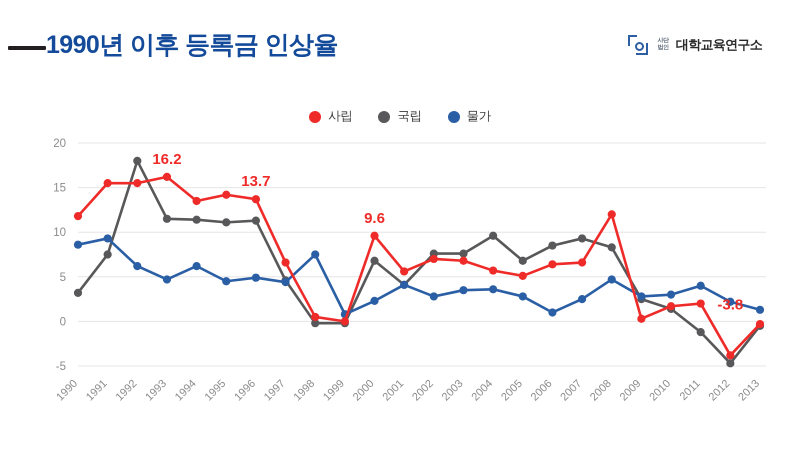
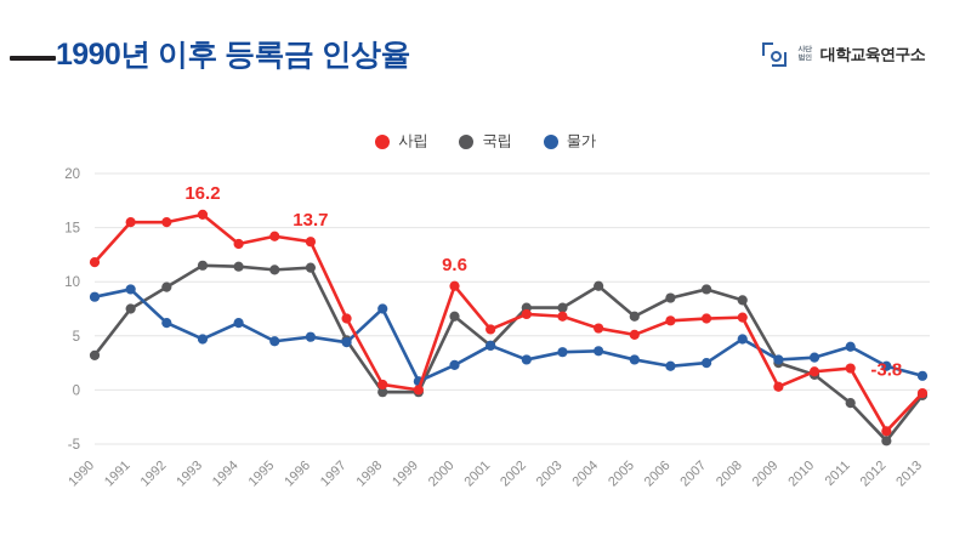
국립/1992: 18 -> 10
물가/2006: 1 -> 2
사립/2008: 12 -> 7
